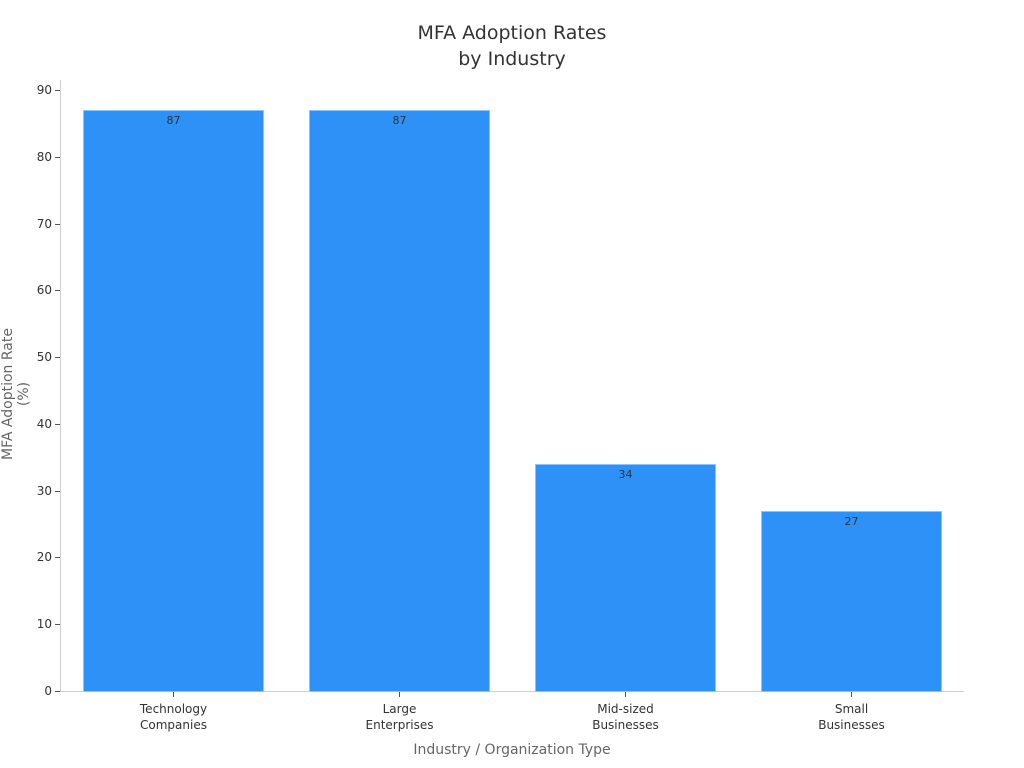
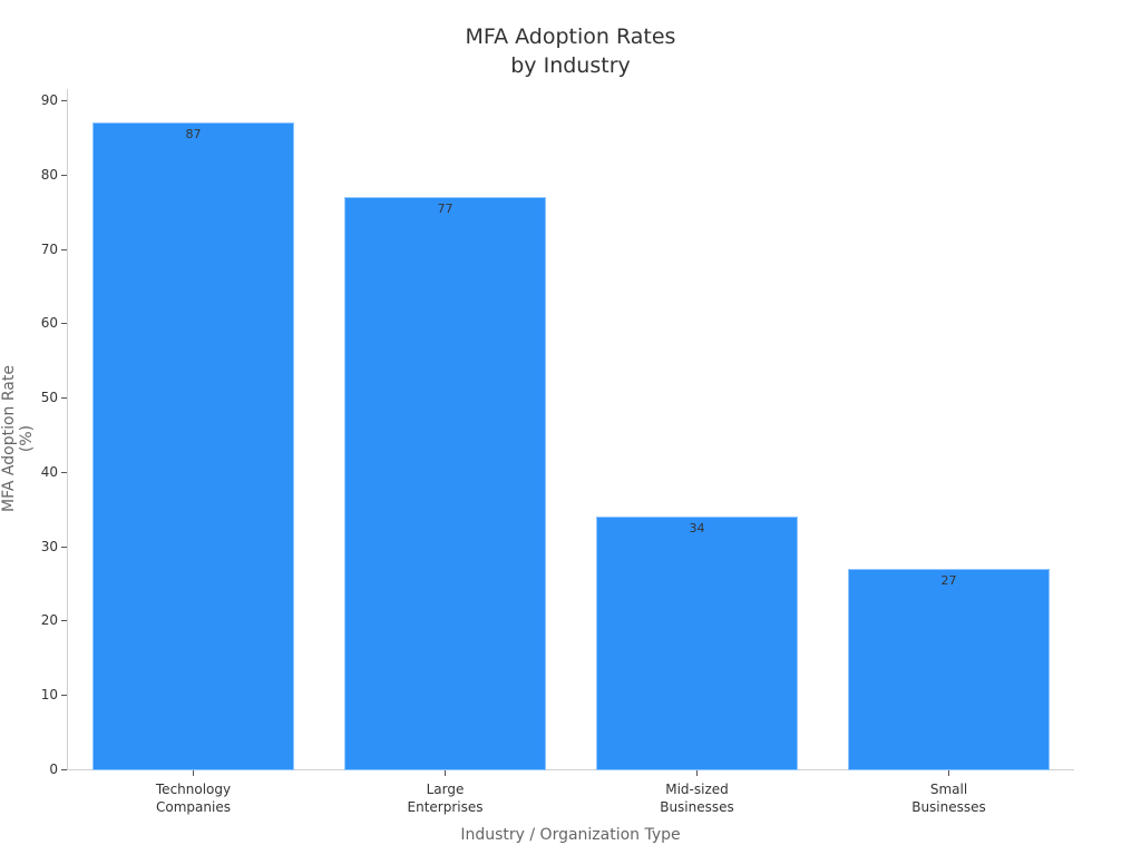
Large Enterprises: 87 -> 77
